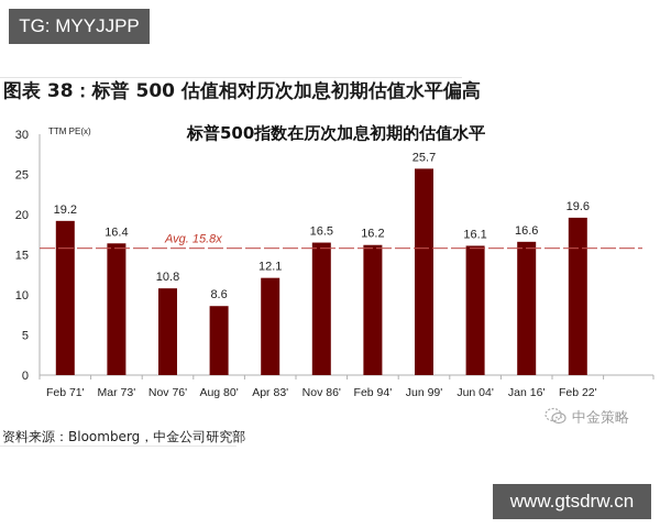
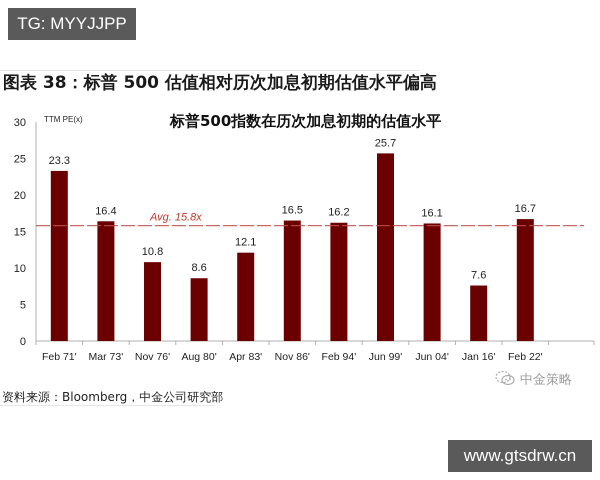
Feb 71': 19.2 -> 23.3
Jan 16': 16.6 -> 7.6
Feb 22': 19.6 -> 16.7
